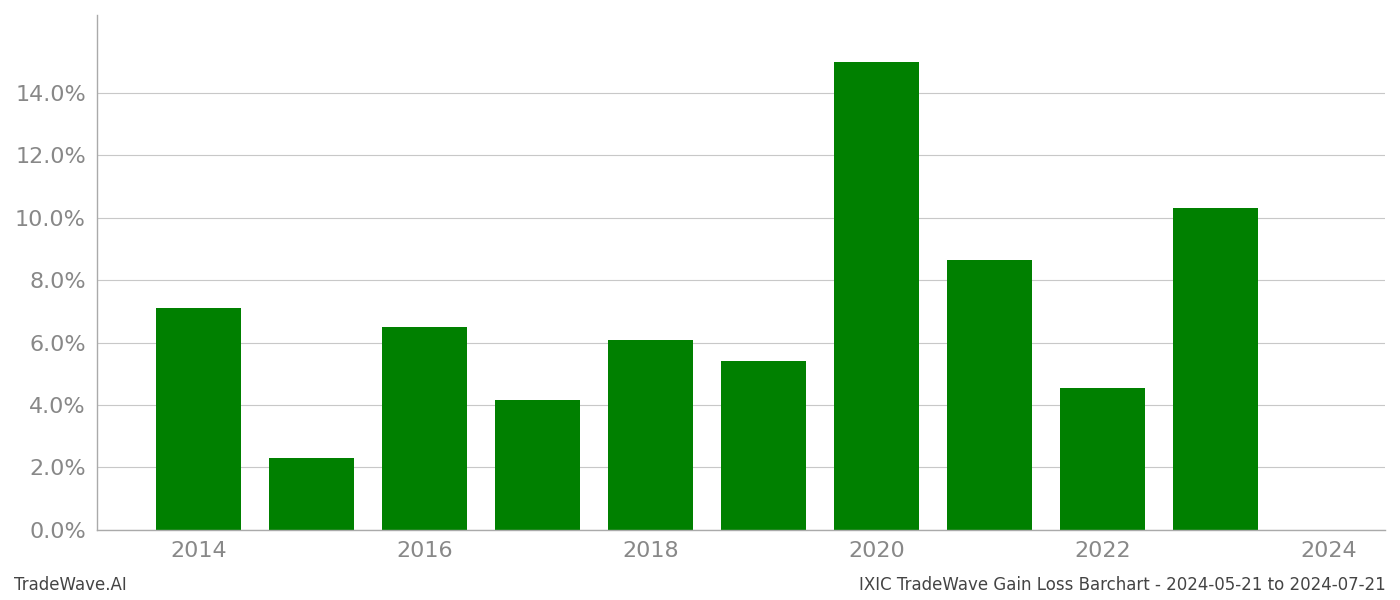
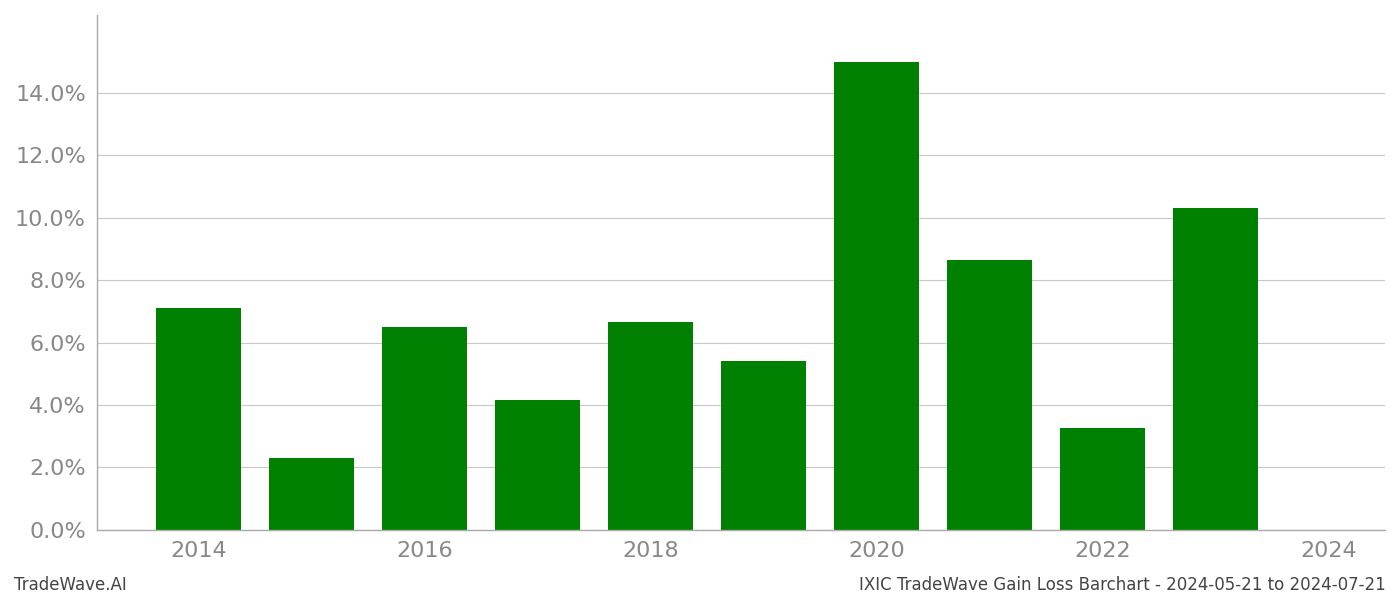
2018: 6.10% -> 6.65%
2022: 4.55% -> 3.25%
